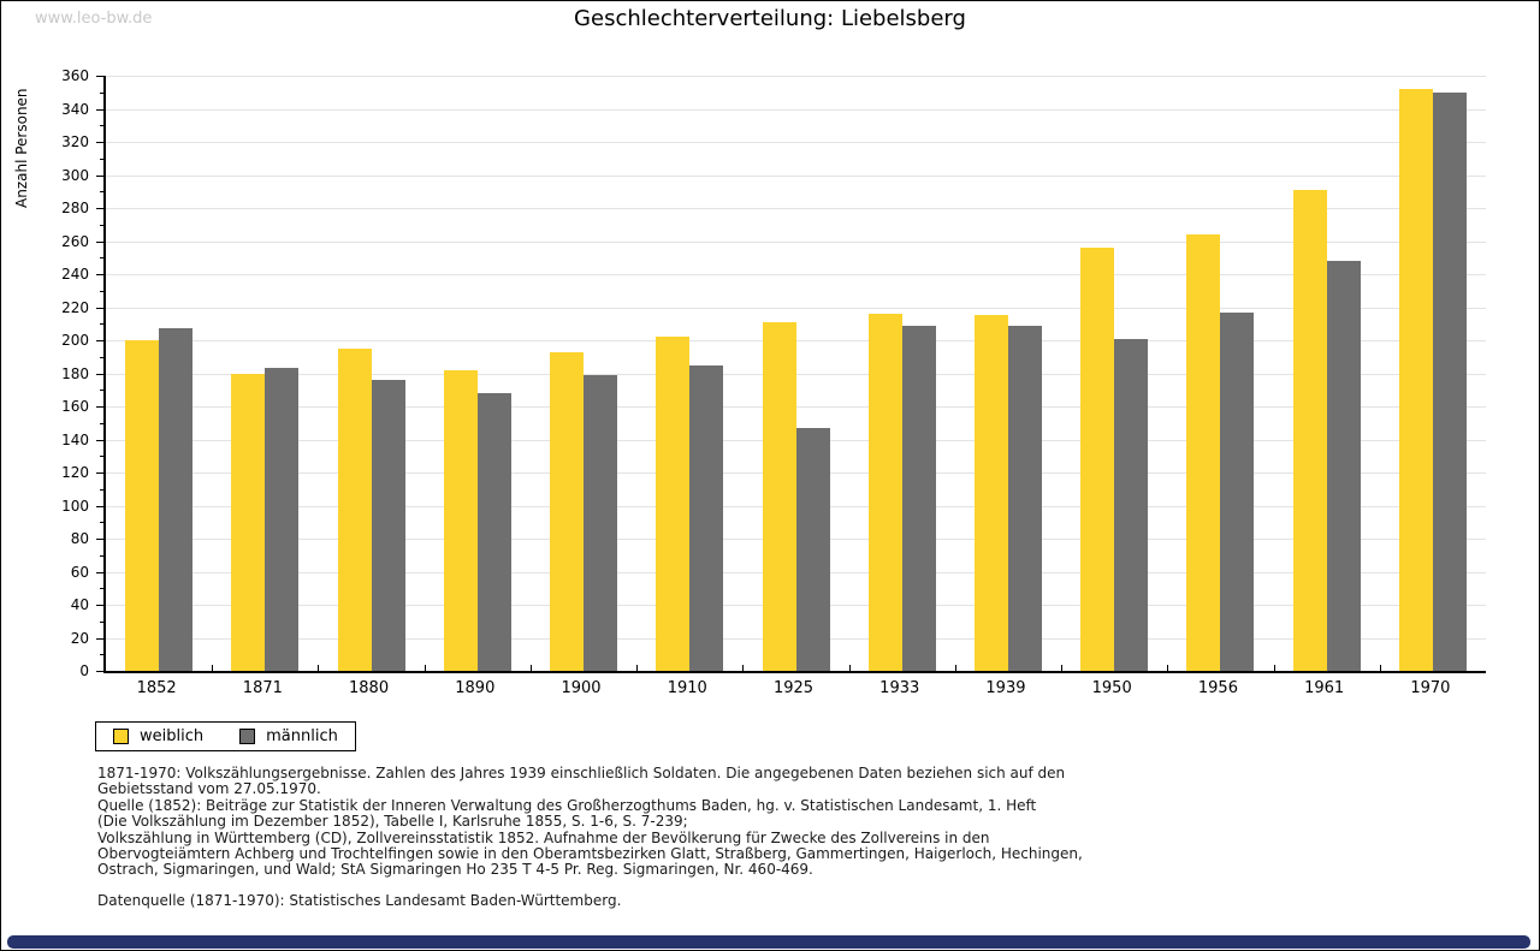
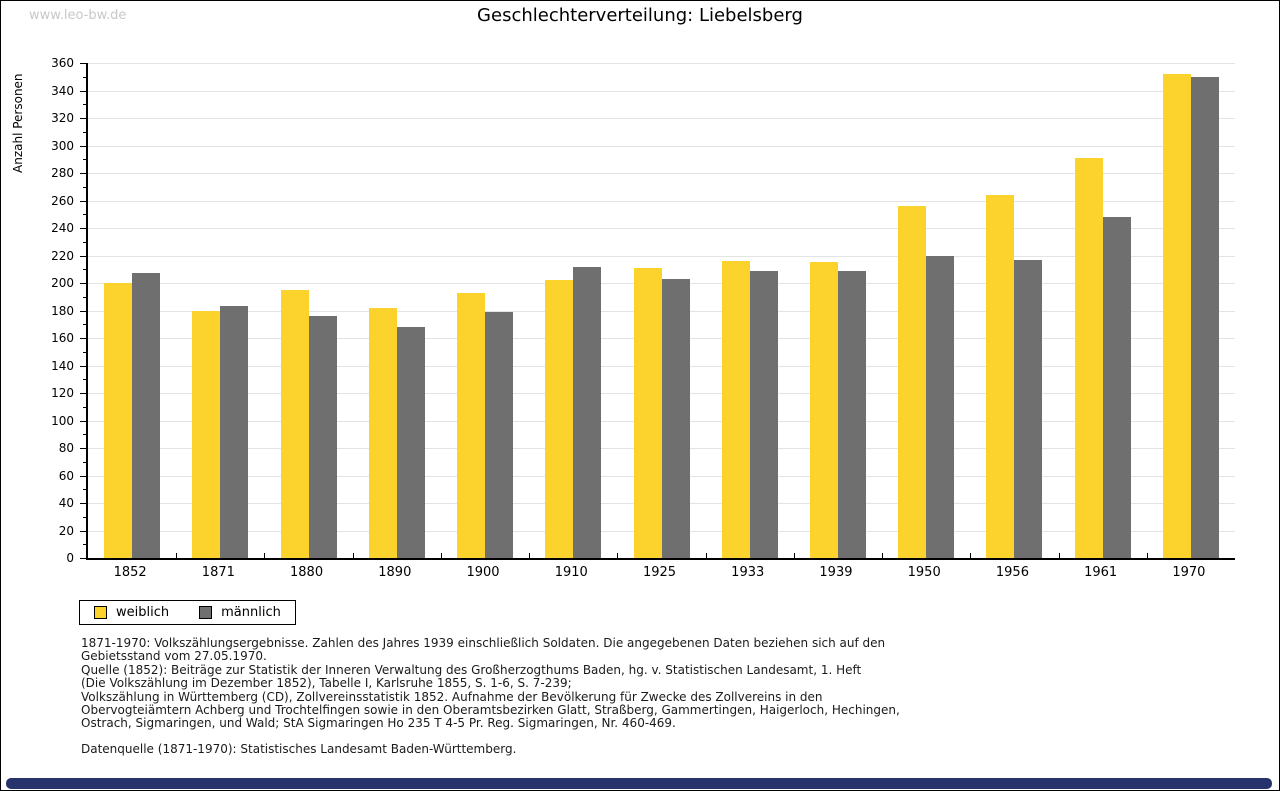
männlich/1910: 185 -> 212
männlich/1925: 147 -> 203
männlich/1950: 201 -> 220
